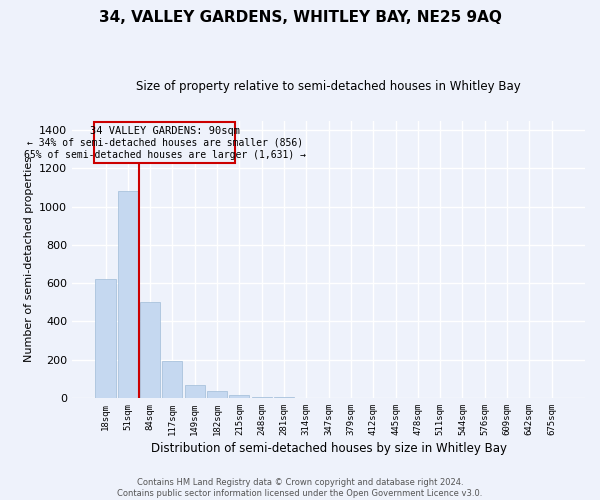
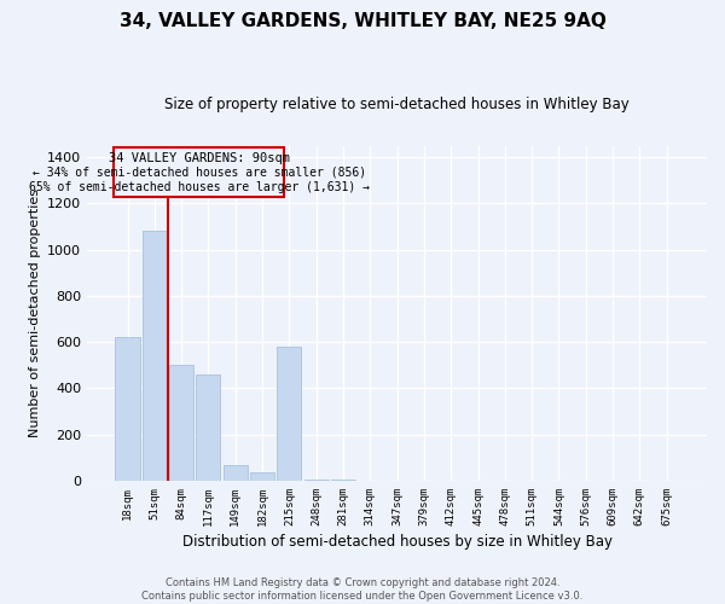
117sqm: 200 -> 460
215sqm: 20 -> 580
